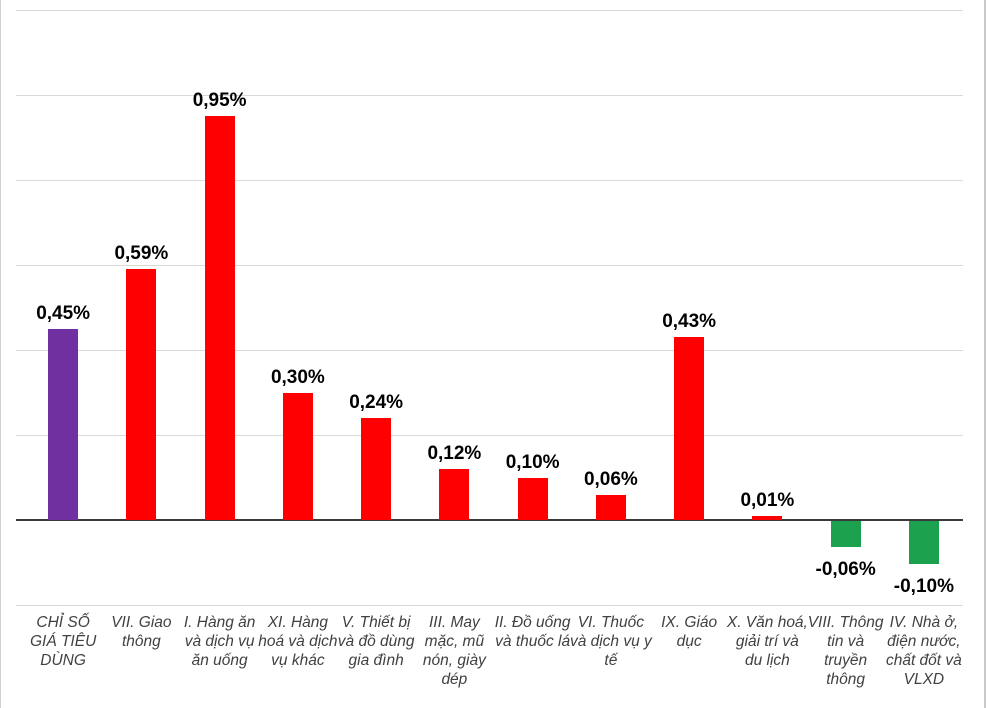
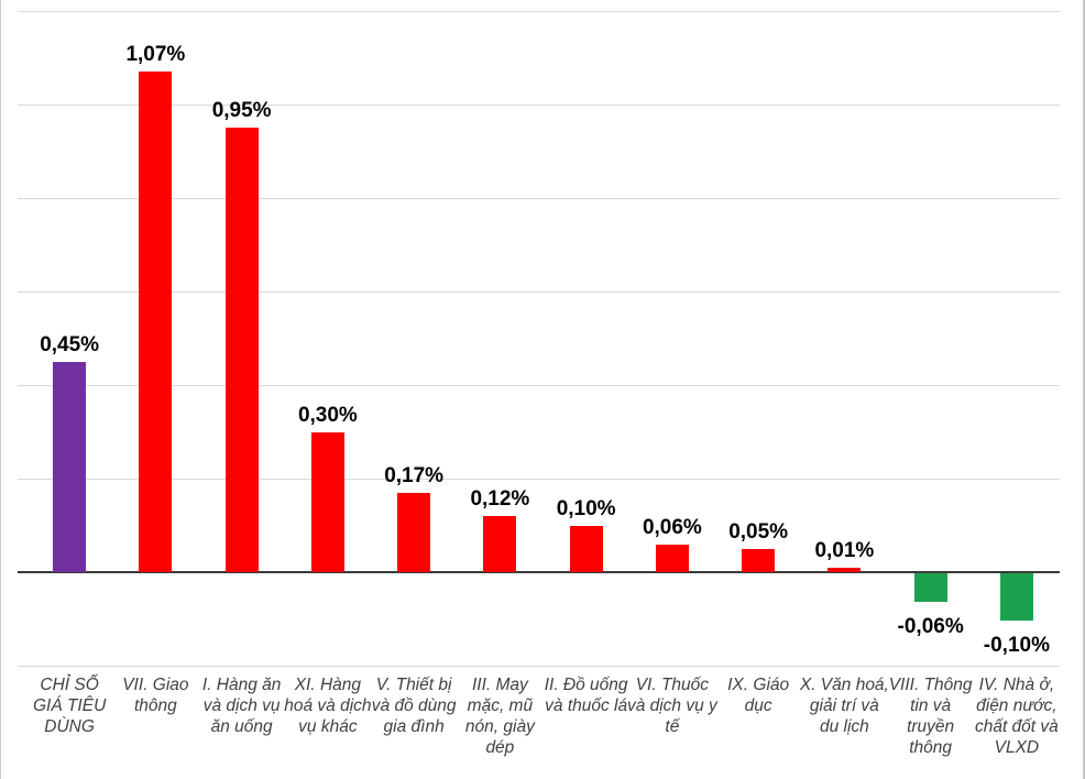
VII. Giao thông: 0,59% -> 1,07%
V. Thiết bị và đồ dùng gia đình: 0,24% -> 0,17%
IX. Giáo dục: 0,43% -> 0,05%
